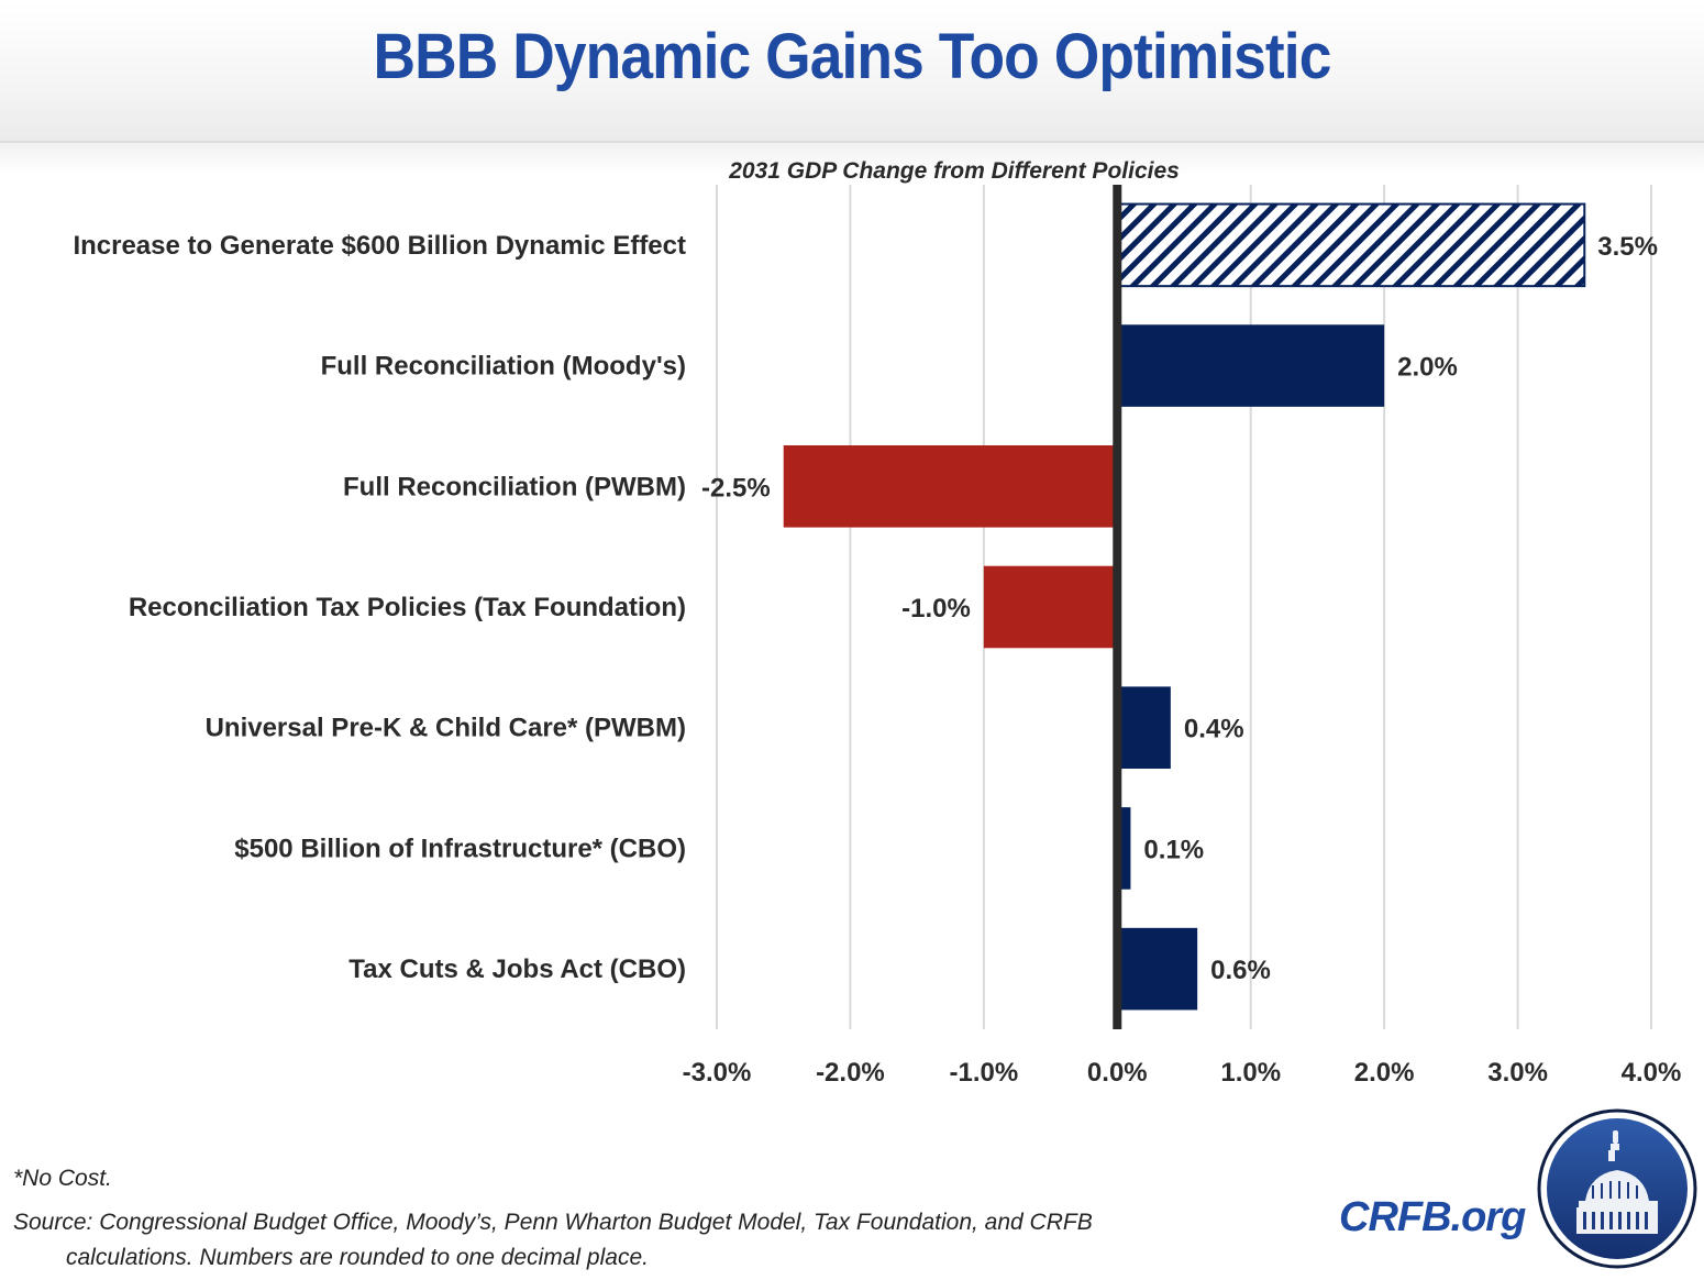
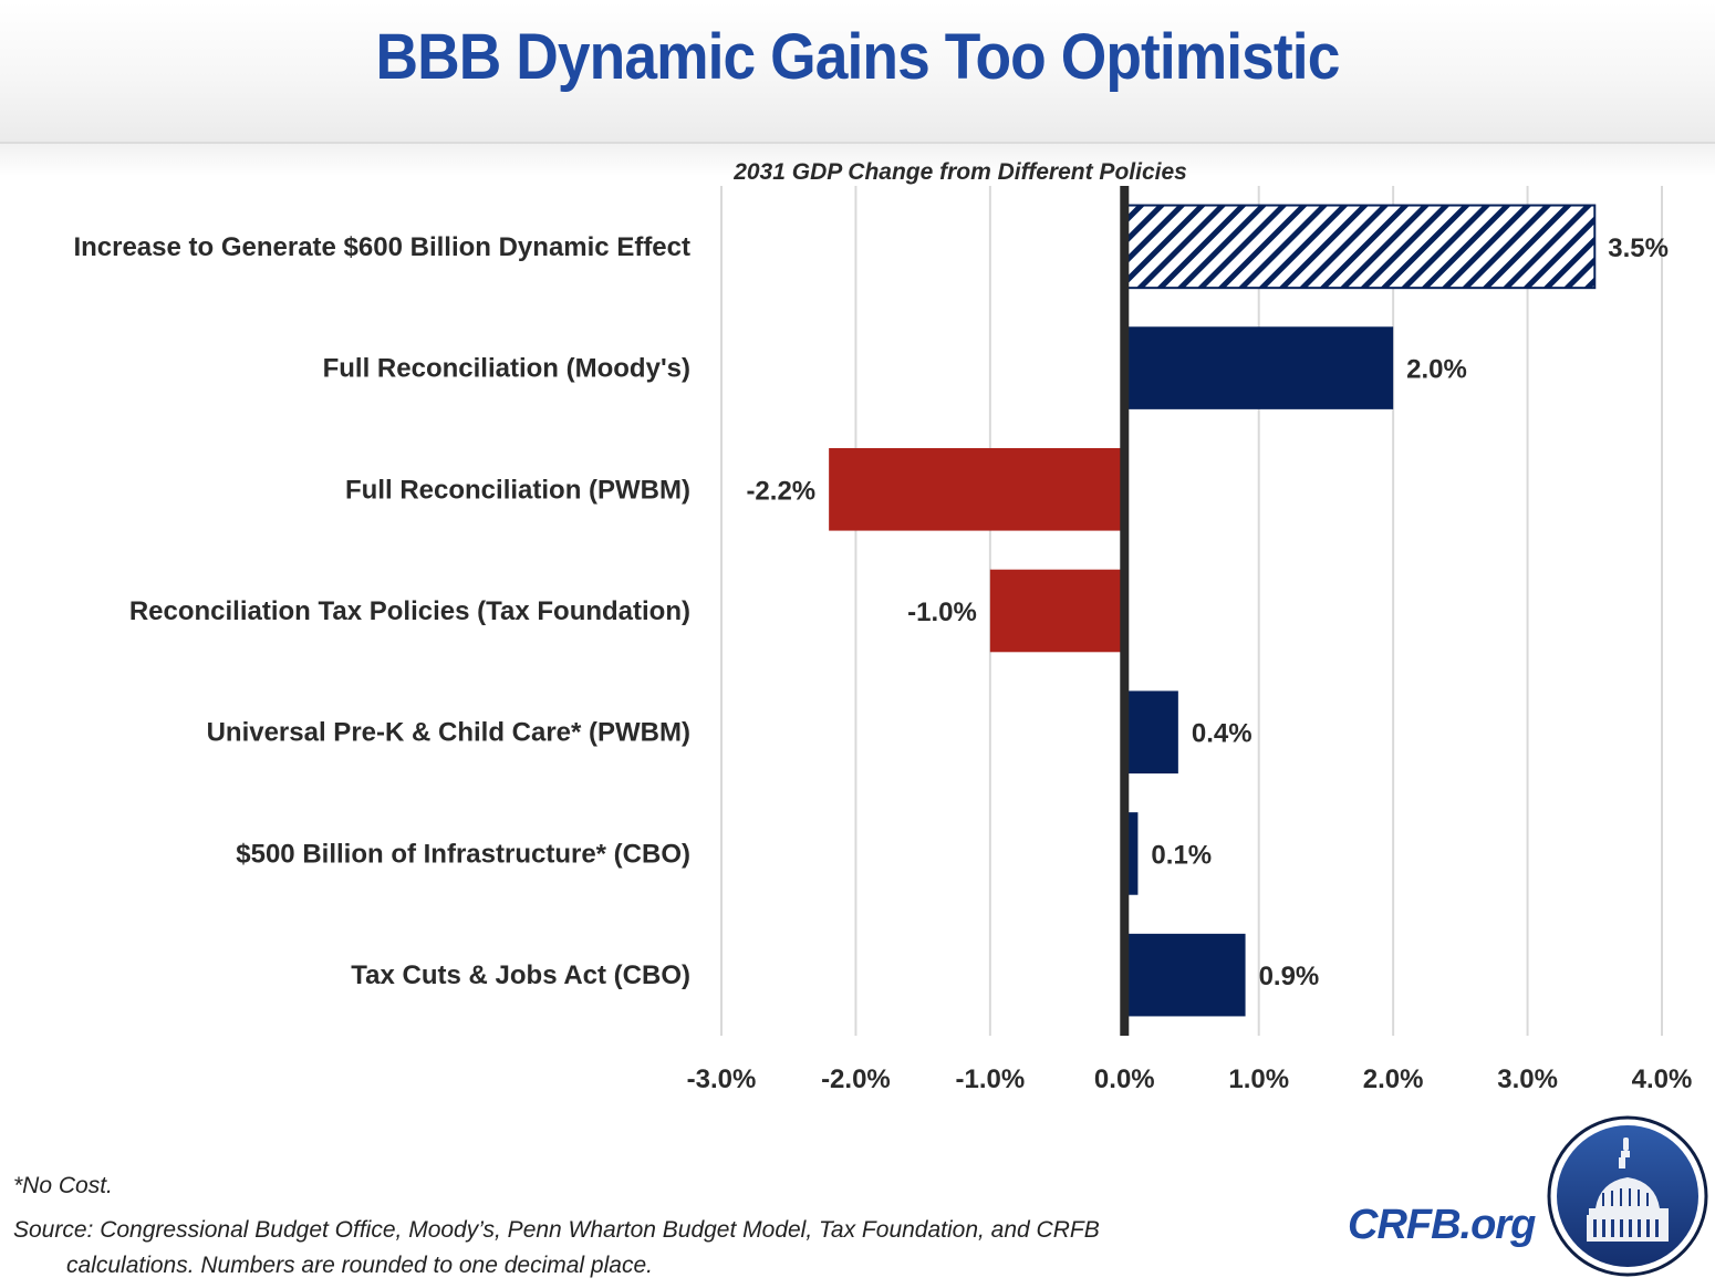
Full Reconciliation (PWBM): -2.5% -> -2.2%
Tax Cuts & Jobs Act (CBO): 0.6% -> 0.9%
